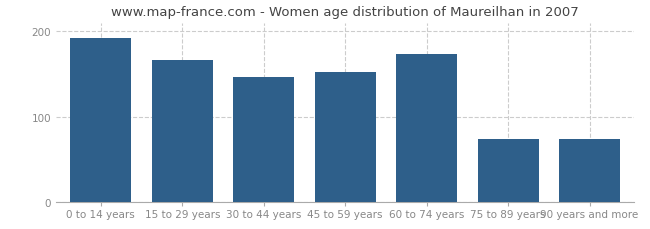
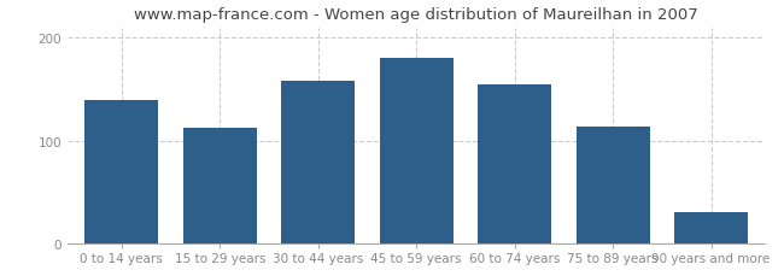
0 to 14 years: 192 -> 140
15 to 29 years: 166 -> 113
30 to 44 years: 146 -> 158
45 to 59 years: 152 -> 180
60 to 74 years: 174 -> 155
75 to 89 years: 74 -> 114
90 years and more: 74 -> 30
